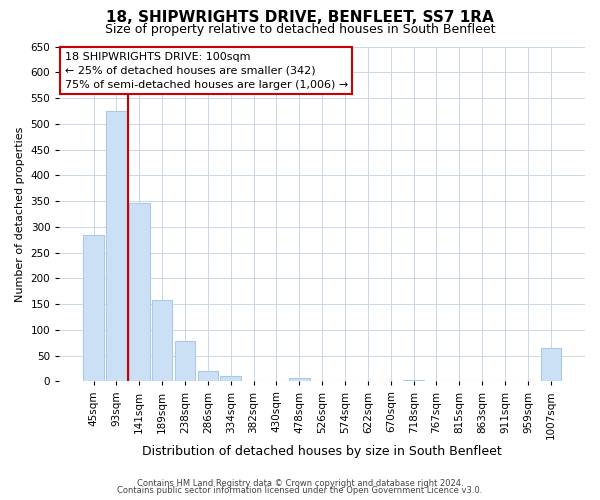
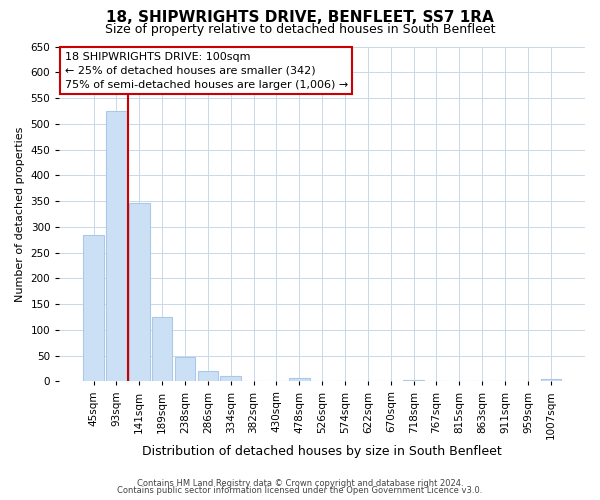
189sqm: 158 -> 125
238sqm: 78 -> 48
1007sqm: 64 -> 4
